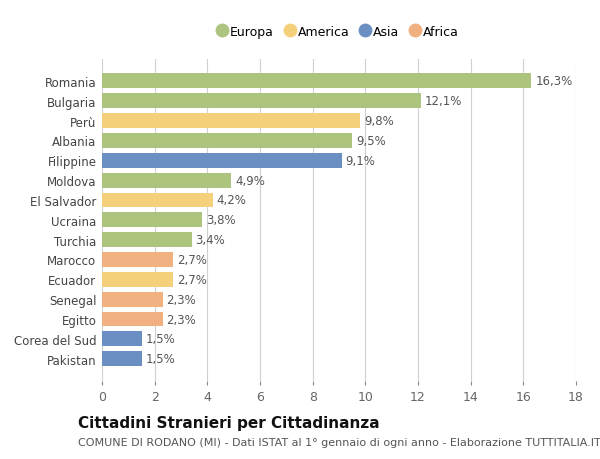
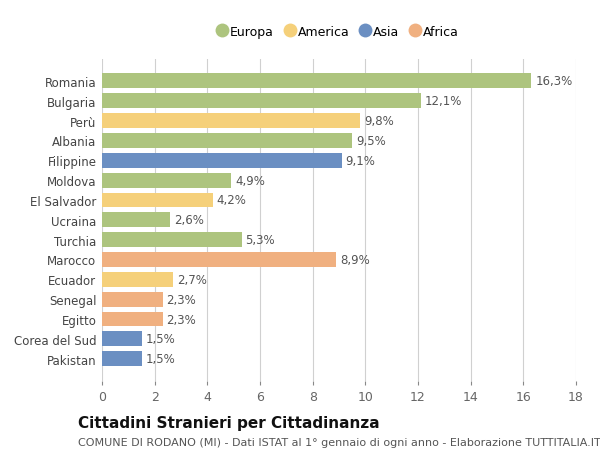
Ucraina: 3,8% -> 2,6%
Turchia: 3,4% -> 5,3%
Marocco: 2,7% -> 8,9%
